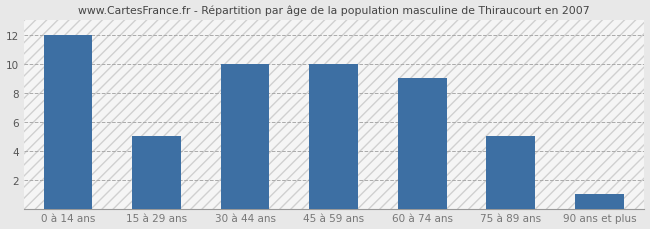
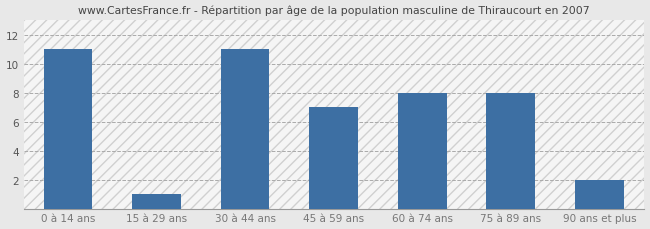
0 à 14 ans: 12 -> 11
15 à 29 ans: 5 -> 1
30 à 44 ans: 10 -> 11
45 à 59 ans: 10 -> 7
60 à 74 ans: 9 -> 8
75 à 89 ans: 5 -> 8
90 ans et plus: 1 -> 2
